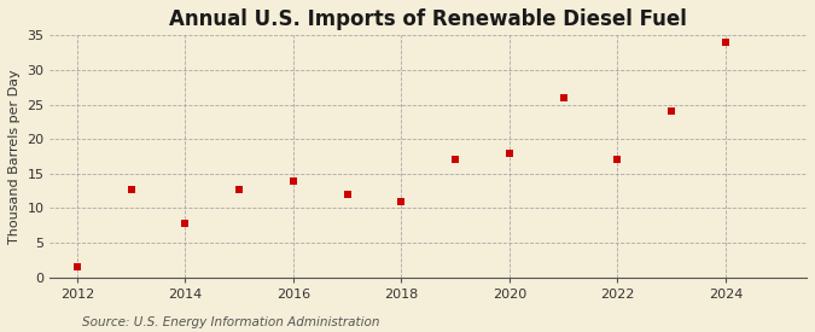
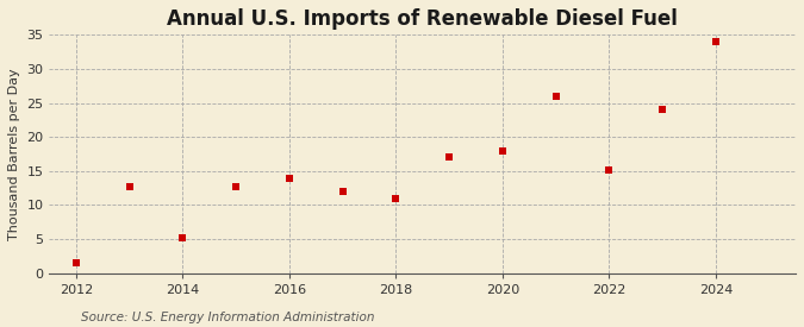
2014: 7.8 -> 5.2
2022: 17.0 -> 15.2
